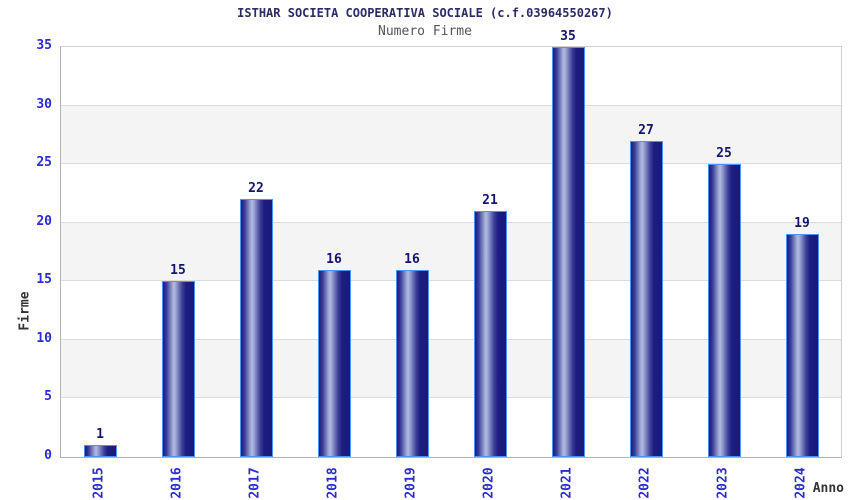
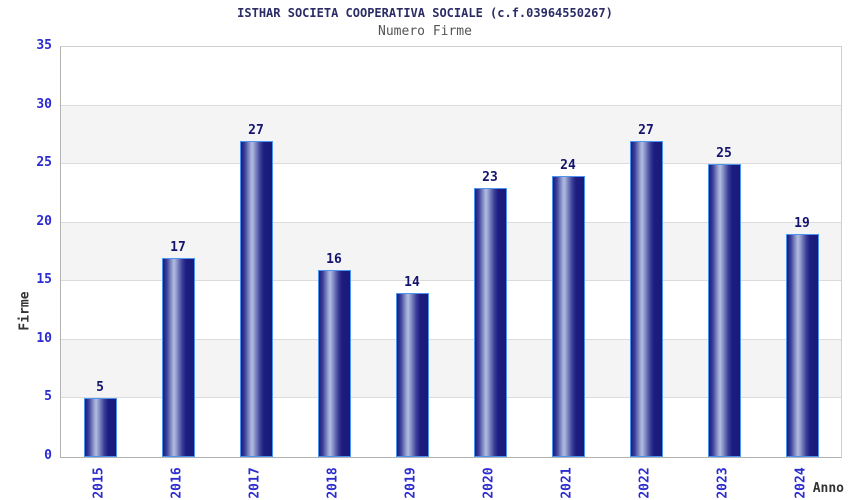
2015: 1 -> 5
2016: 15 -> 17
2017: 22 -> 27
2019: 16 -> 14
2020: 21 -> 23
2021: 35 -> 24
